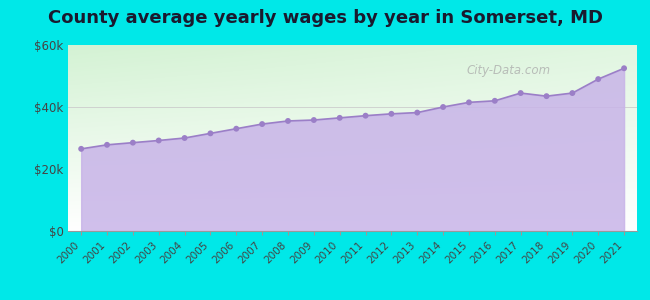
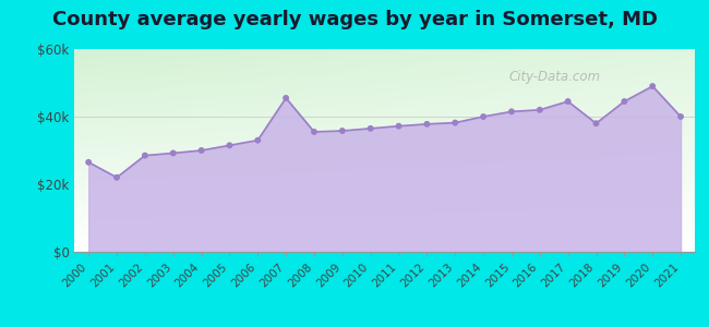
2001: $27.8k -> $22.0k
2007: $34.5k -> $45.5k
2018: $43.5k -> $38.0k
2021: $52.5k -> $40.0k
